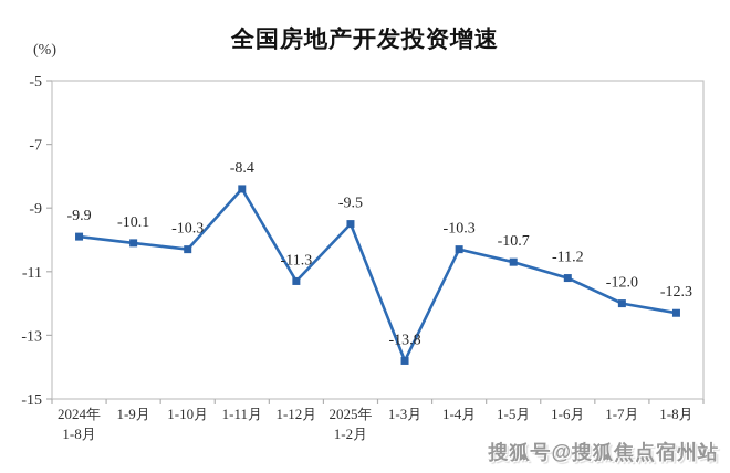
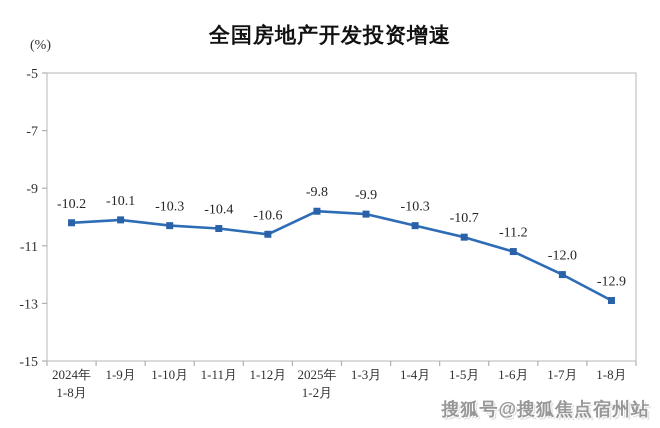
2024年 1-8月: -9.9 -> -10.2
1-11月: -8.4 -> -10.4
1-12月: -11.3 -> -10.6
2025年 1-2月: -9.5 -> -9.8
1-3月: -13.8 -> -9.9
1-8月: -12.3 -> -12.9
